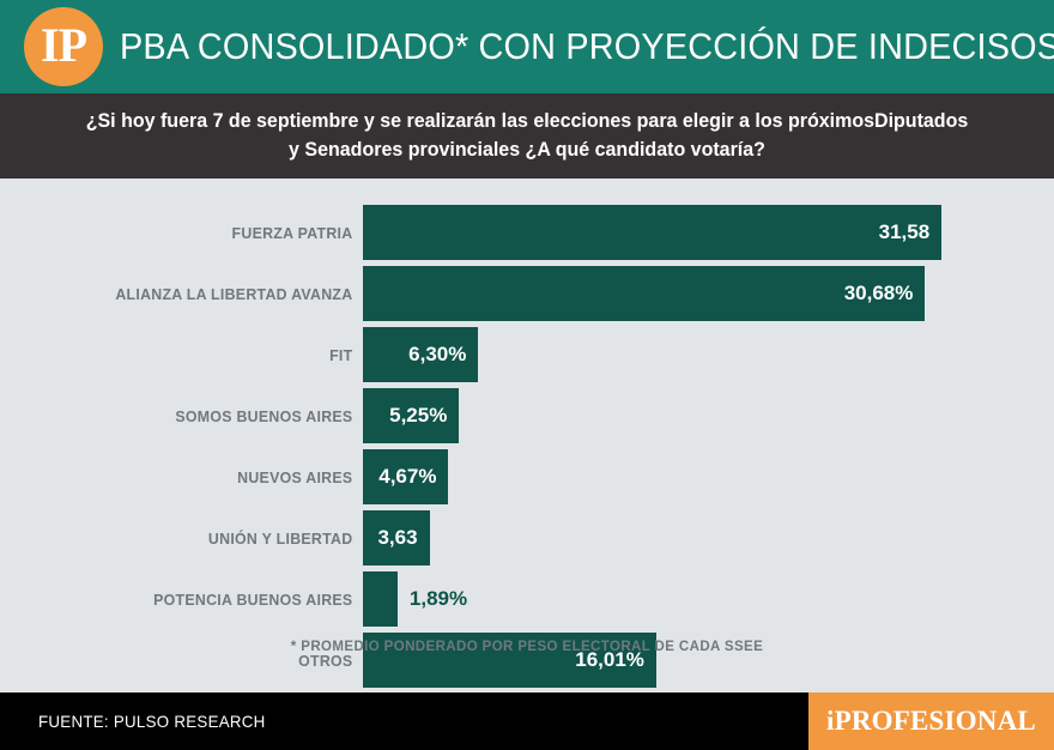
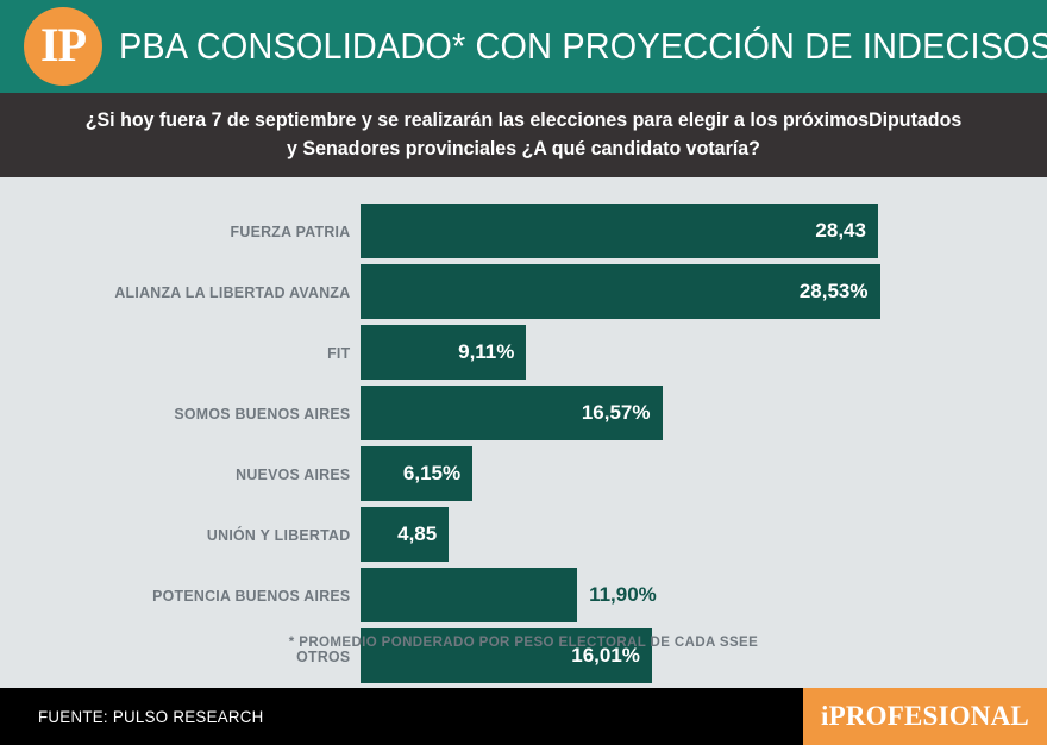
FUERZA PATRIA: 31,58 -> 28,43
ALIANZA LA LIBERTAD AVANZA: 30,68% -> 28,53%
FIT: 6,30% -> 9,11%
SOMOS BUENOS AIRES: 5,25% -> 16,57%
NUEVOS AIRES: 4,67% -> 6,15%
UNIÓN Y LIBERTAD: 3,63 -> 4,85
POTENCIA BUENOS AIRES: 1,89% -> 11,90%
